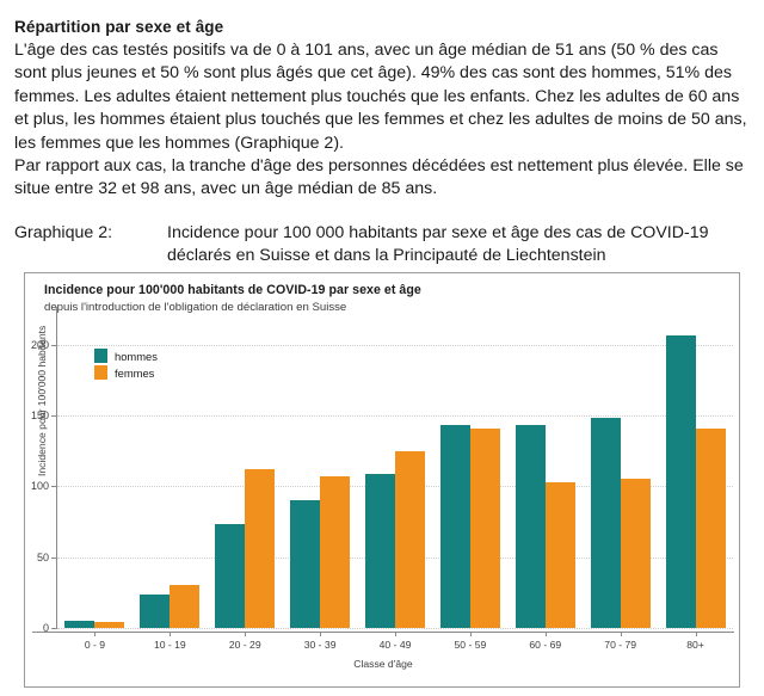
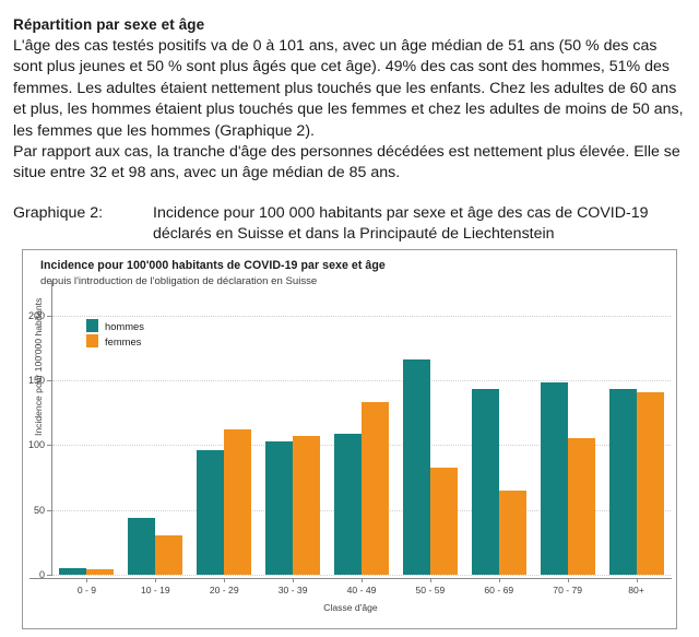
hommes/10 - 19: 24 -> 44
hommes/20 - 29: 73 -> 96
hommes/30 - 39: 90 -> 103
femmes/40 - 49: 125 -> 133
hommes/50 - 59: 143 -> 166
femmes/50 - 59: 141 -> 83
femmes/60 - 69: 103 -> 65
hommes/80+: 207 -> 143
